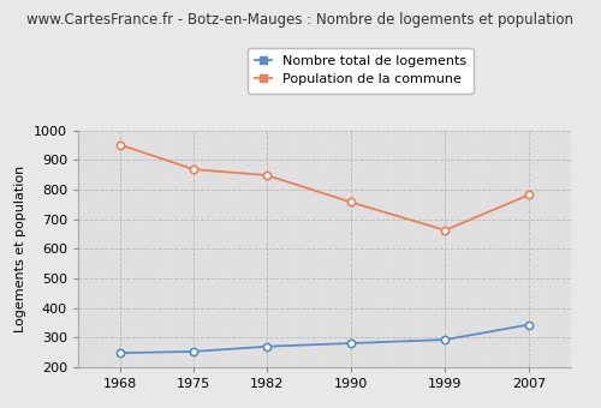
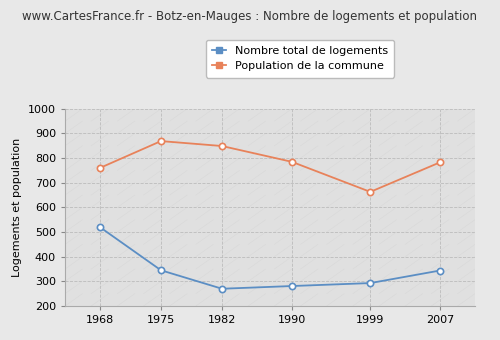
Nombre total de logements/1968: 248 -> 520
Population de la commune/1968: 952 -> 760
Nombre total de logements/1975: 253 -> 345
Population de la commune/1990: 758 -> 785
